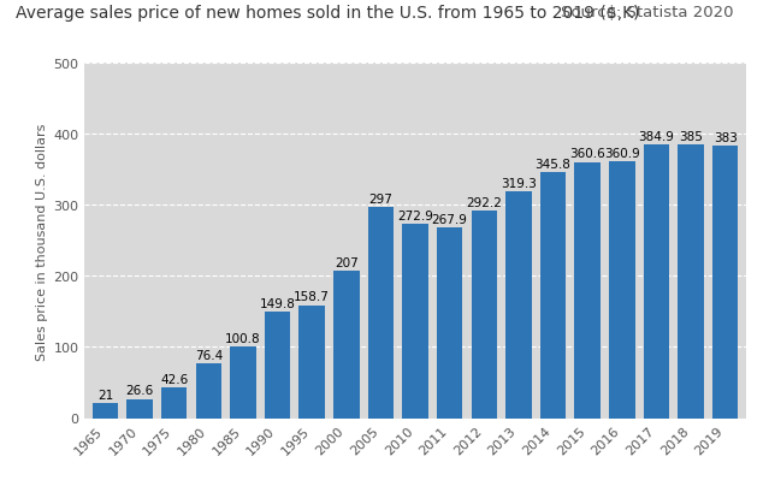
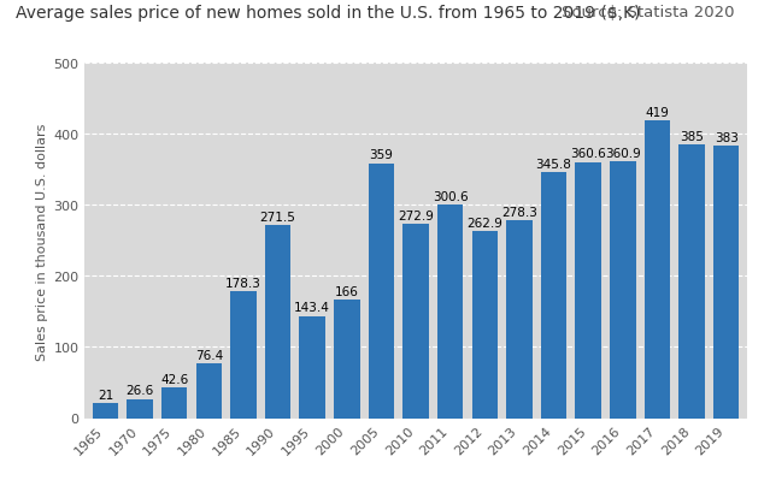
1985: 100.8 -> 178.3
1990: 149.8 -> 271.5
1995: 158.7 -> 143.4
2000: 207 -> 166
2005: 297 -> 359
2011: 267.9 -> 300.6
2012: 292.2 -> 262.9
2013: 319.3 -> 278.3
2017: 384.9 -> 419
